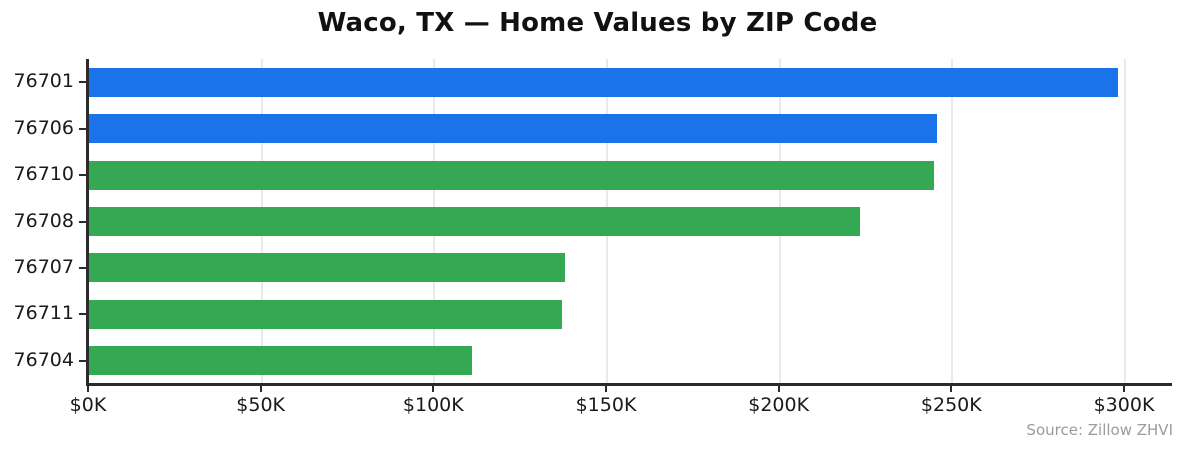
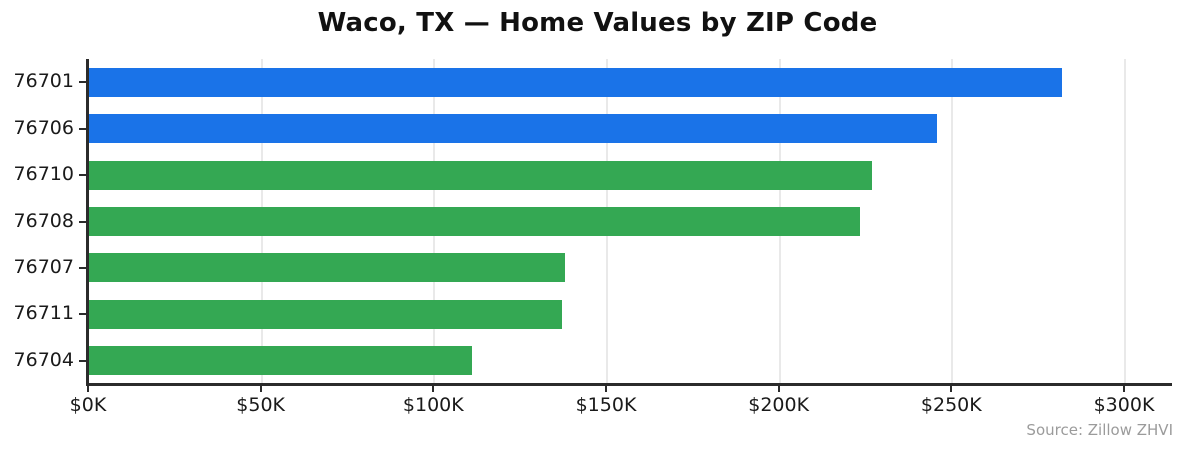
76701: $298K -> $282K
76710: $245K -> $227K
